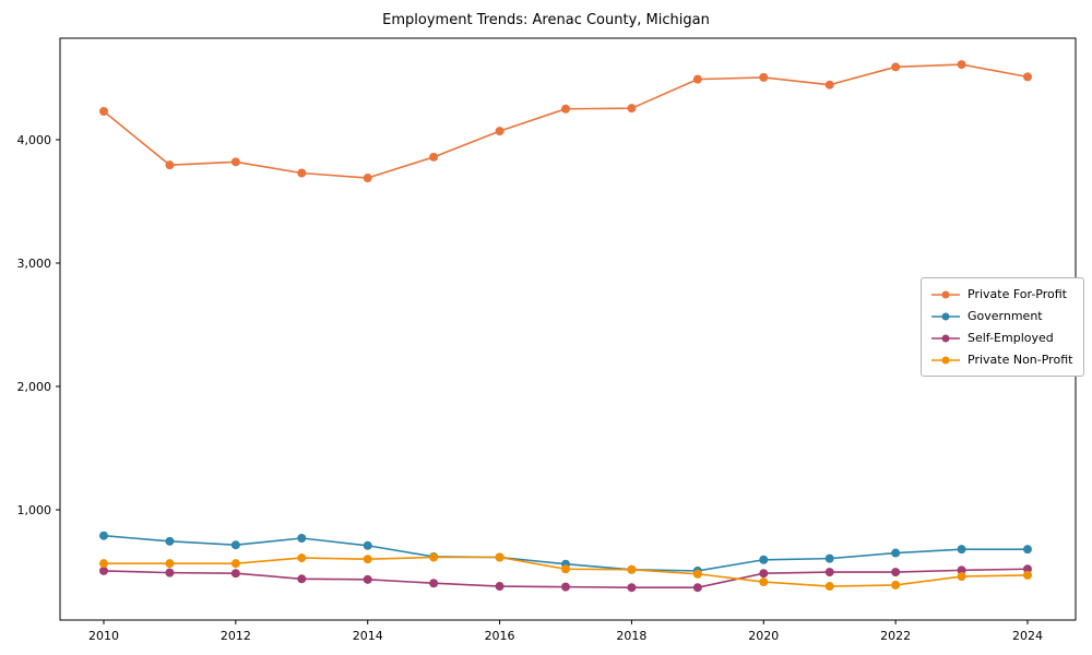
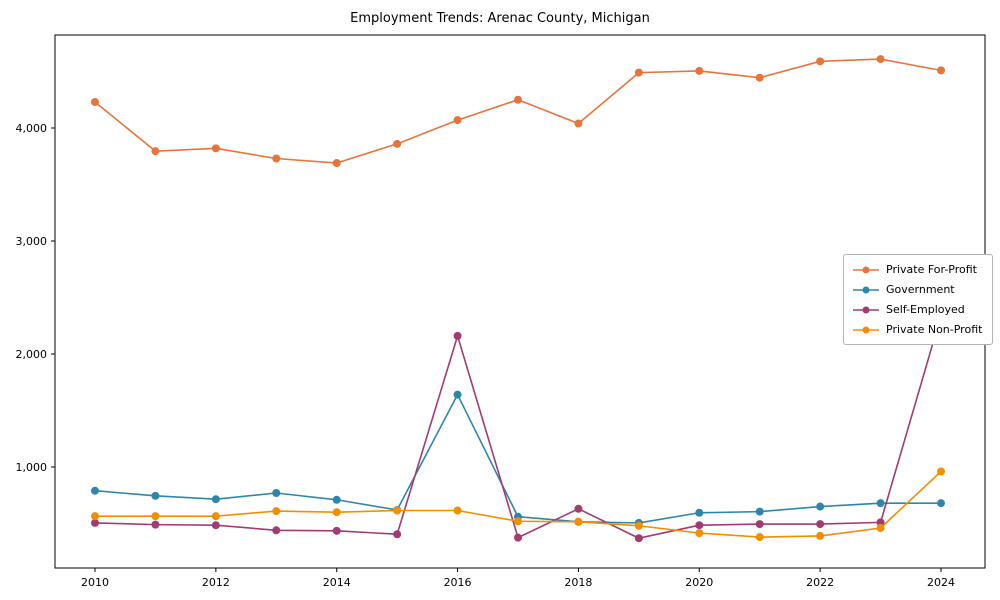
Government/2016: 620 -> 1640
Self-Employed/2016: 380 -> 2160
Private For-Profit/2018: 4260 -> 4040
Self-Employed/2018: 370 -> 630
Self-Employed/2024: 520 -> 2340
Private Non-Profit/2024: 470 -> 960
